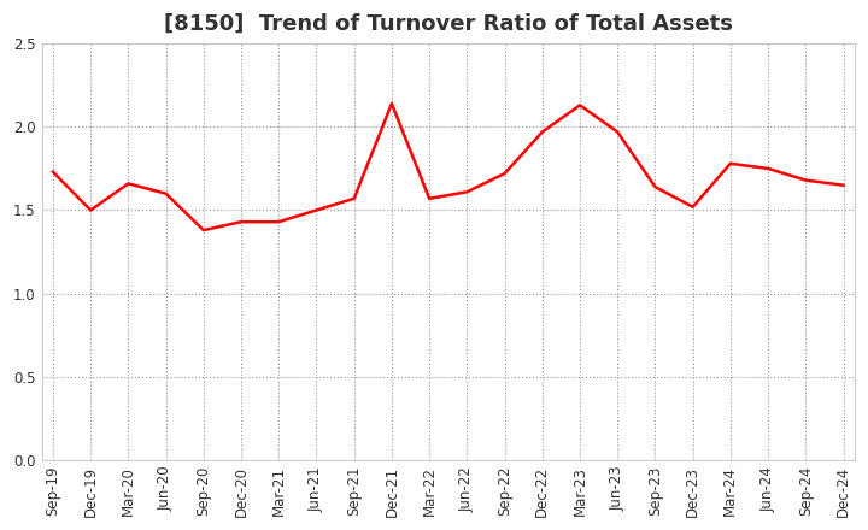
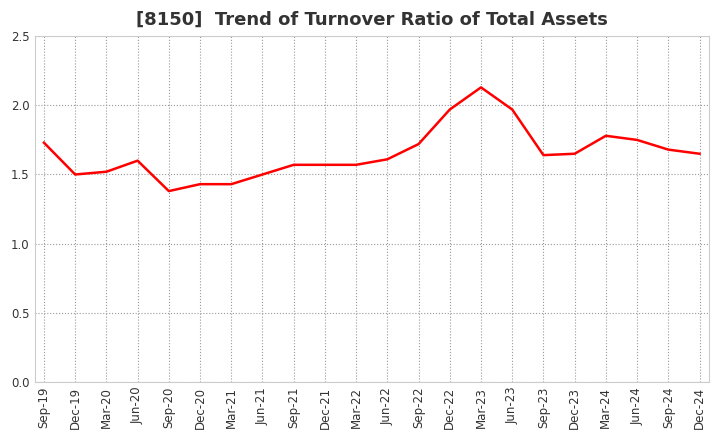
Mar-20: 1.66 -> 1.52
Dec-21: 2.14 -> 1.57
Dec-23: 1.52 -> 1.65
